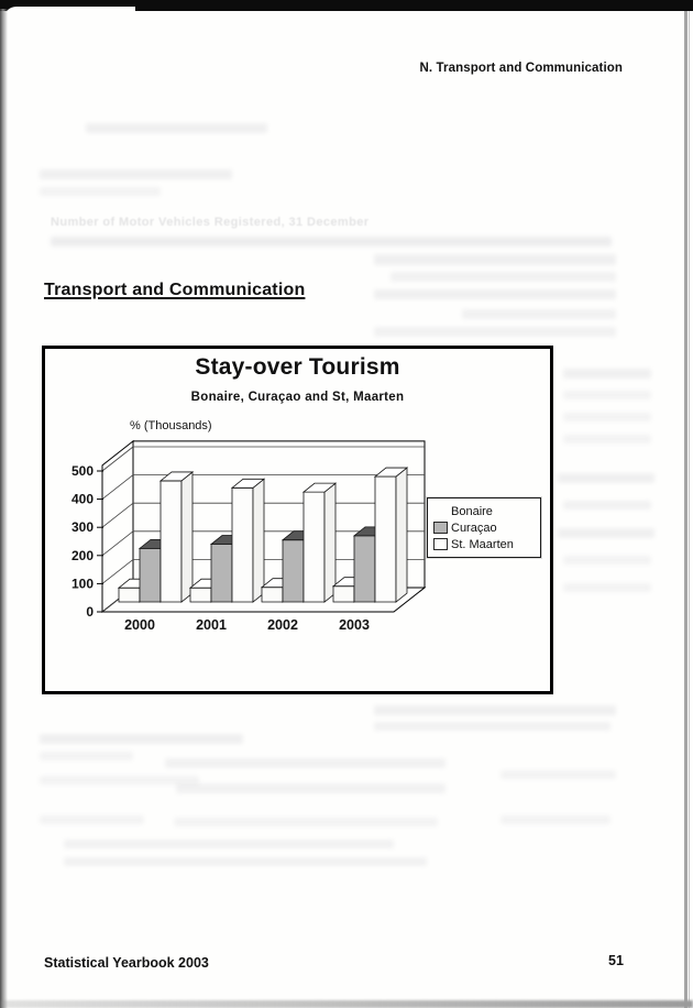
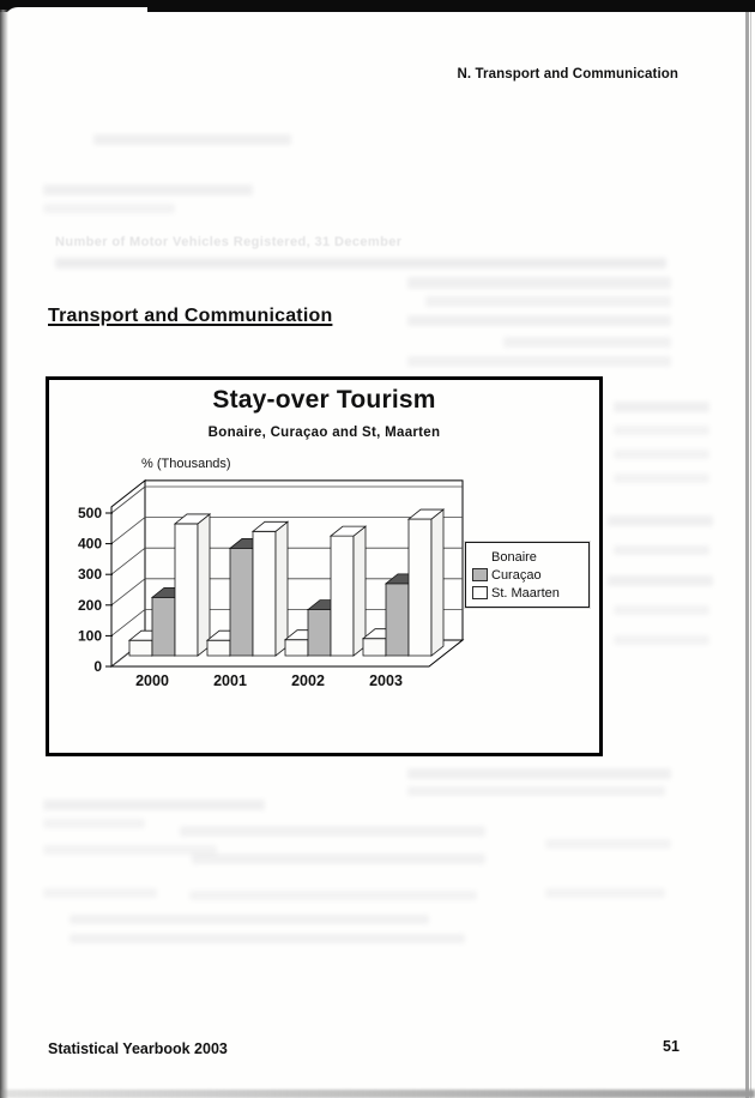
Curaçao/2001: 200 -> 350
Curaçao/2002: 220 -> 150
